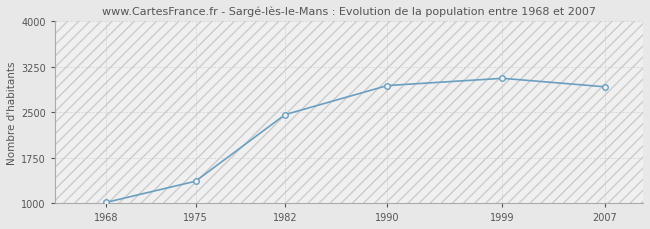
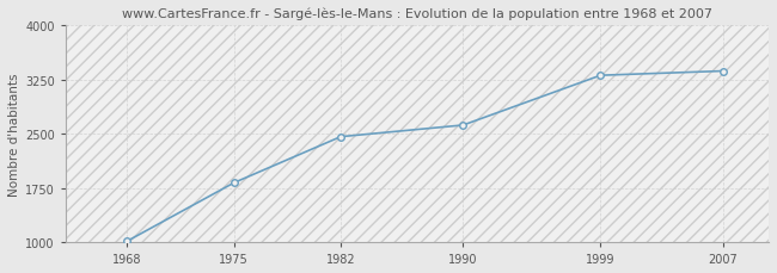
1975: 1360 -> 1820
1990: 2940 -> 2620
1999: 3060 -> 3310
2007: 2920 -> 3370
